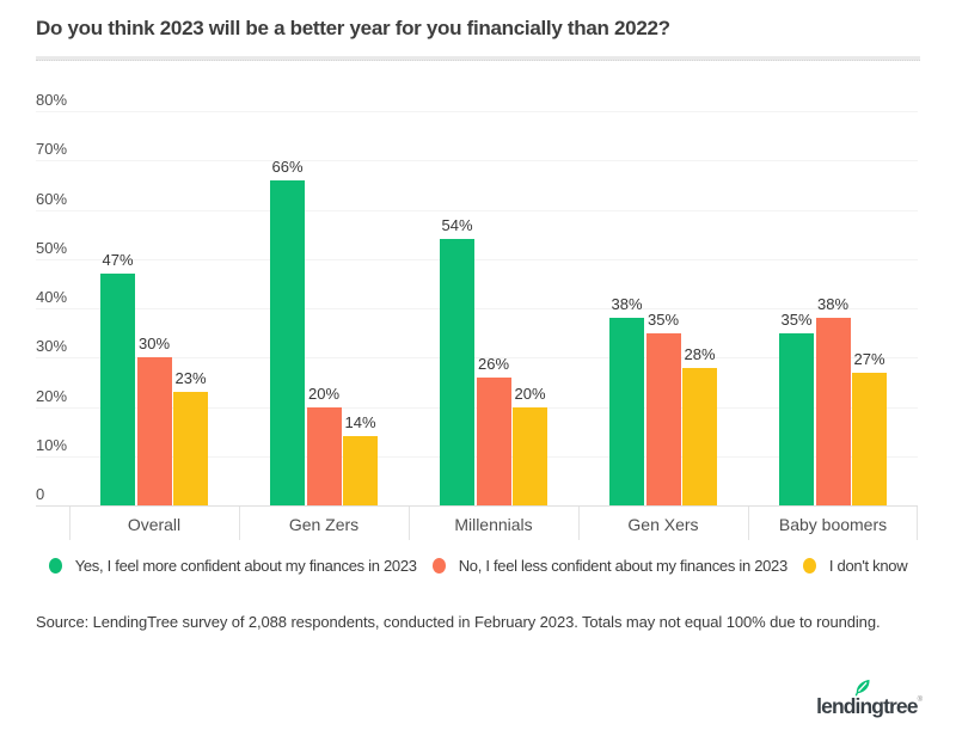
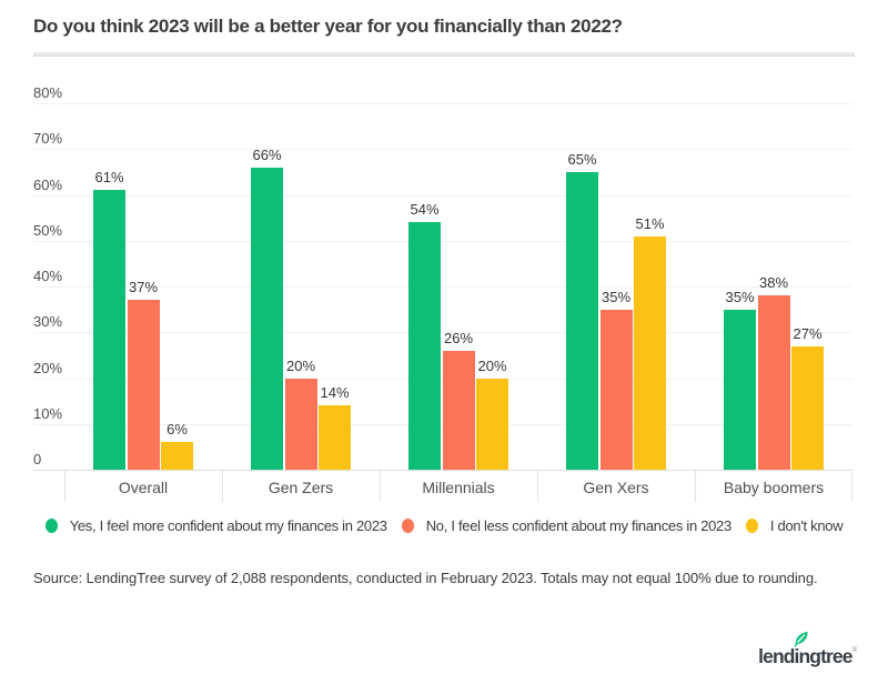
Yes, I feel more confident about my finances in 2023/Overall: 47% -> 61%
No, I feel less confident about my finances in 2023/Overall: 30% -> 37%
I don't know/Overall: 23% -> 6%
Yes, I feel more confident about my finances in 2023/Gen Xers: 38% -> 65%
I don't know/Gen Xers: 28% -> 51%
